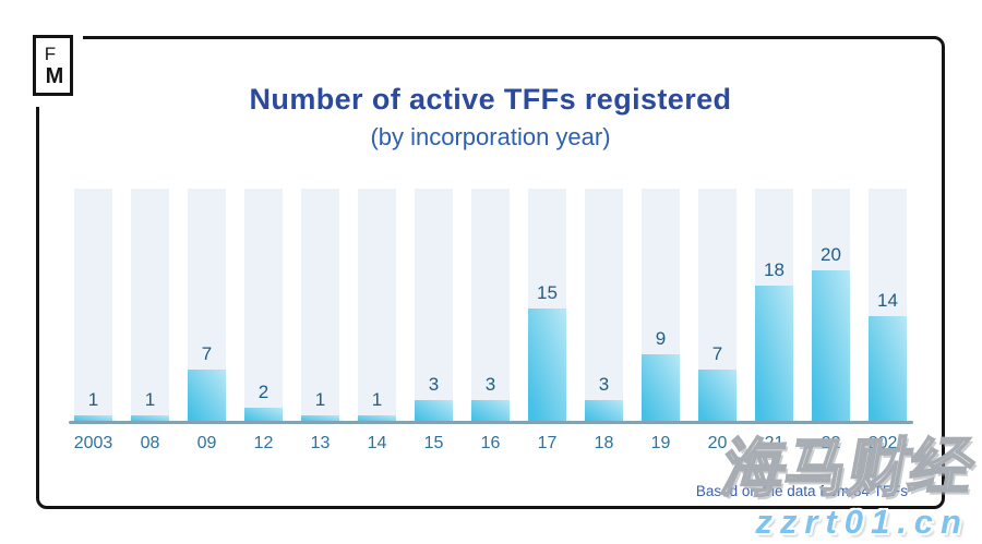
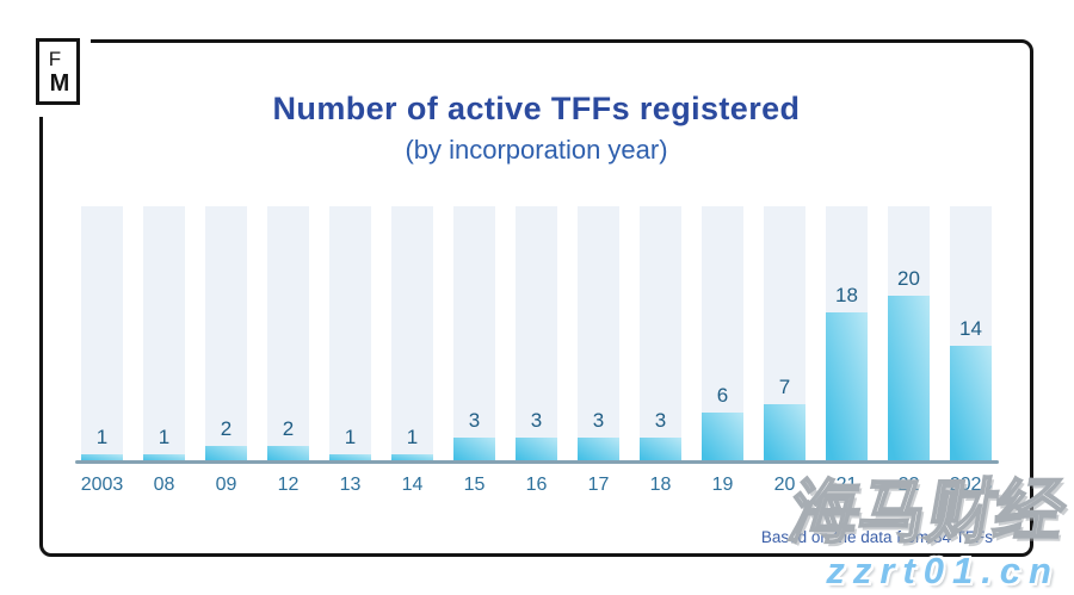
09: 7 -> 2
17: 15 -> 3
19: 9 -> 6
